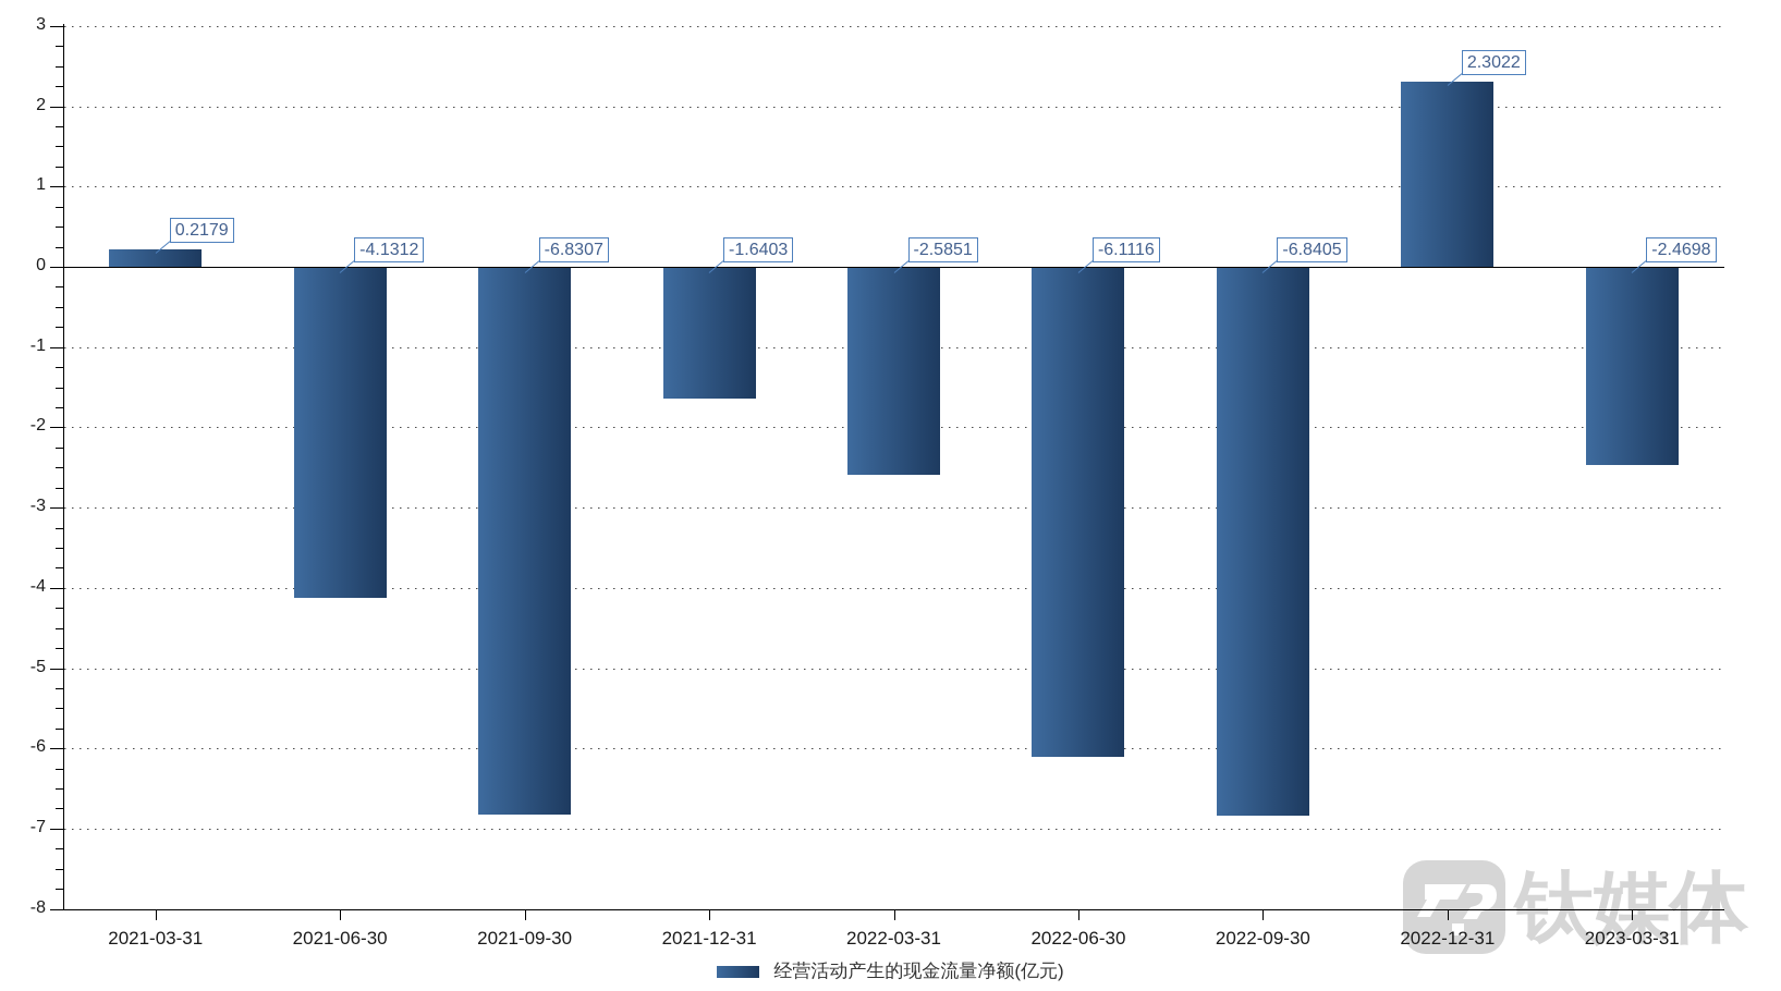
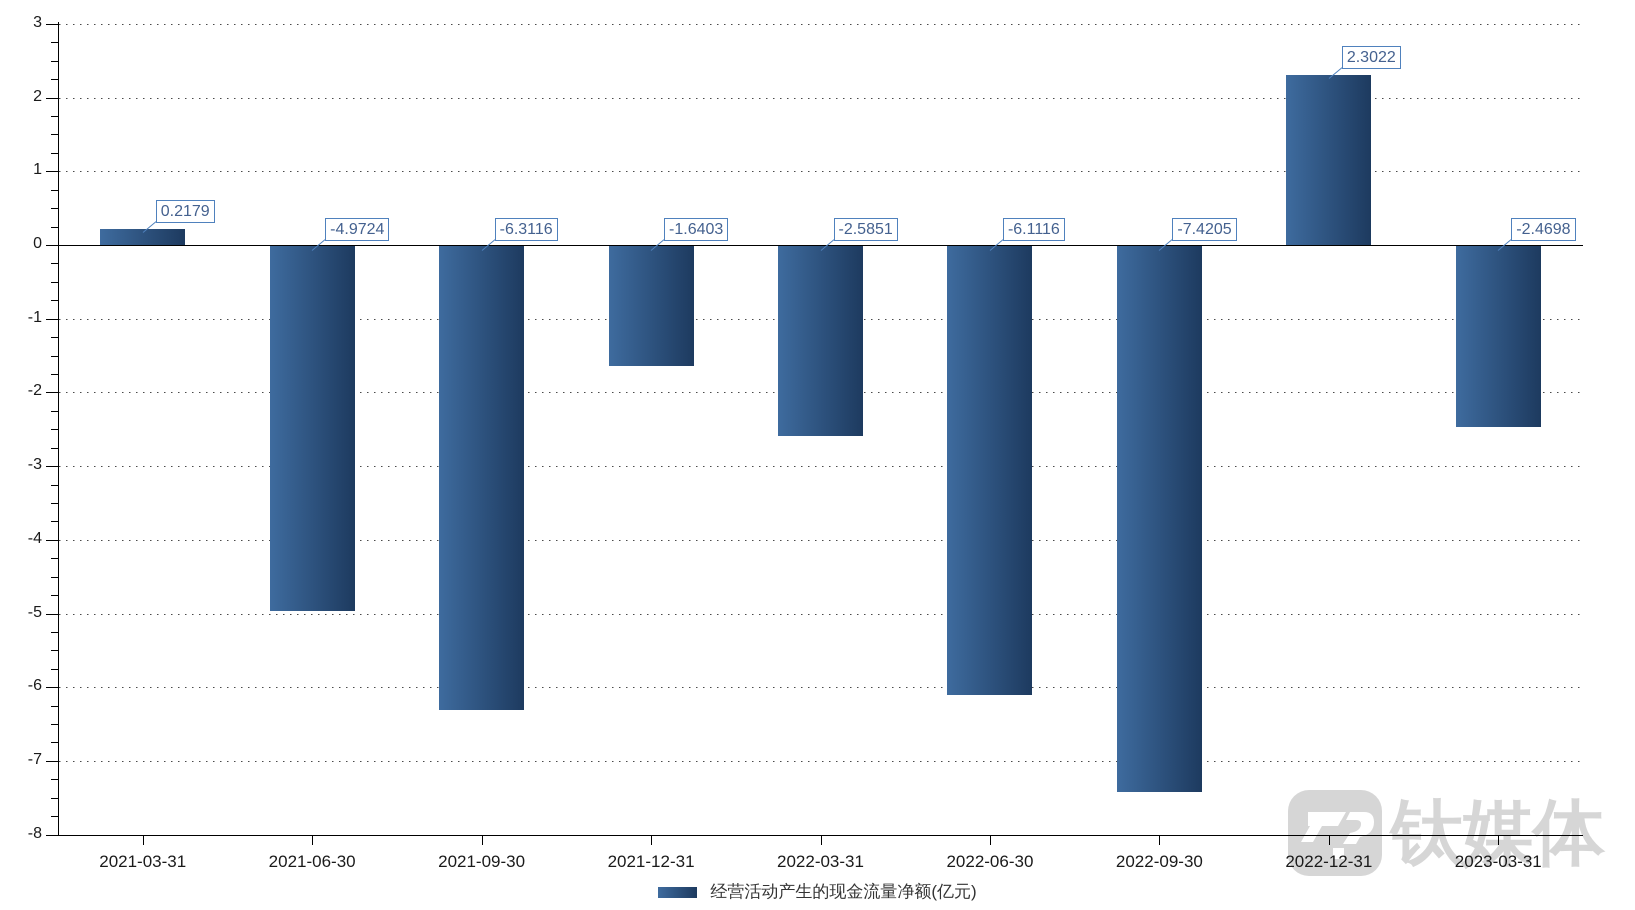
2021-06-30: -4.1312 -> -4.9724
2021-09-30: -6.8307 -> -6.3116
2022-09-30: -6.8405 -> -7.4205
